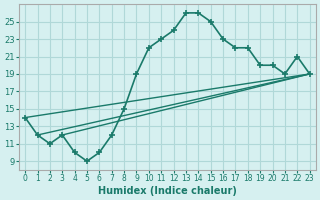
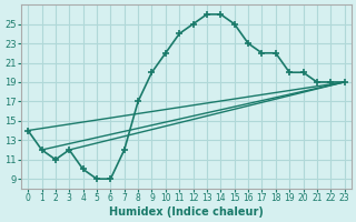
6: 10 -> 9
8: 15 -> 17
9: 19 -> 20
11: 23 -> 24
12: 24 -> 25
22: 21 -> 19
